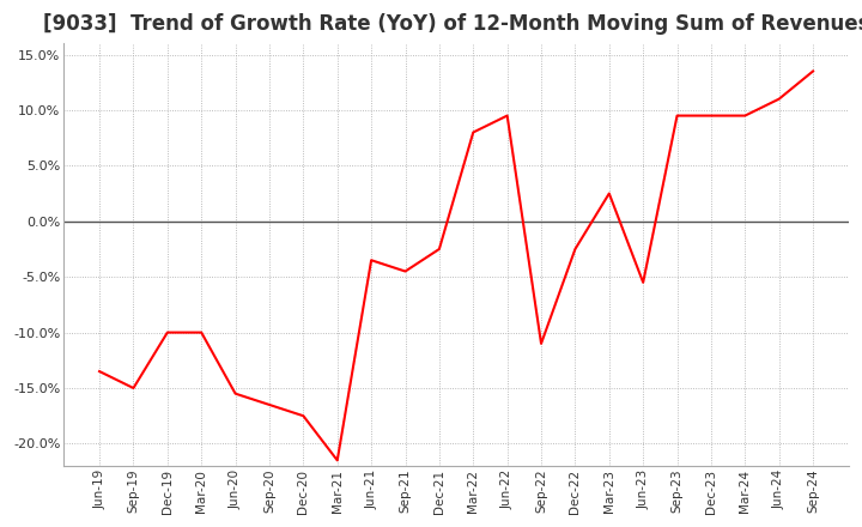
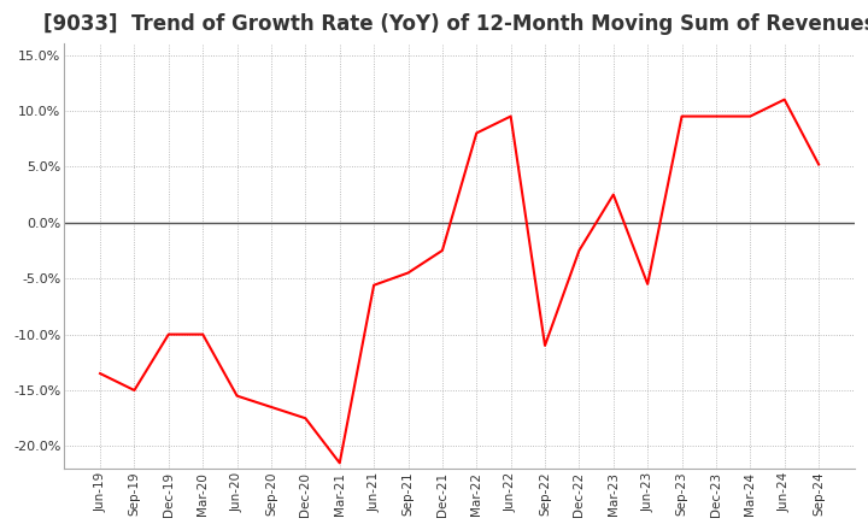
Jun-21: -3.5% -> -5.6%
Sep-24: 13.5% -> 5.2%
